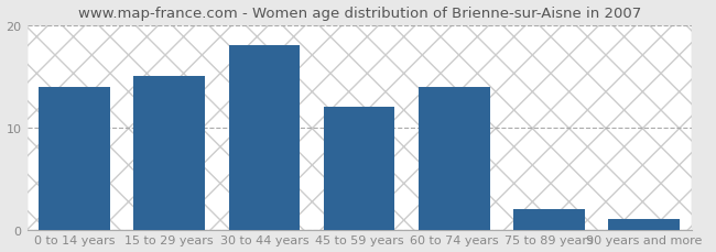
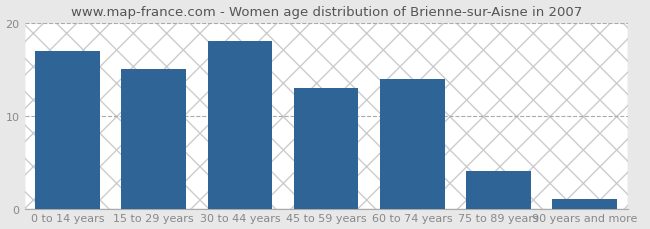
0 to 14 years: 14 -> 17
45 to 59 years: 12 -> 13
75 to 89 years: 2 -> 4
